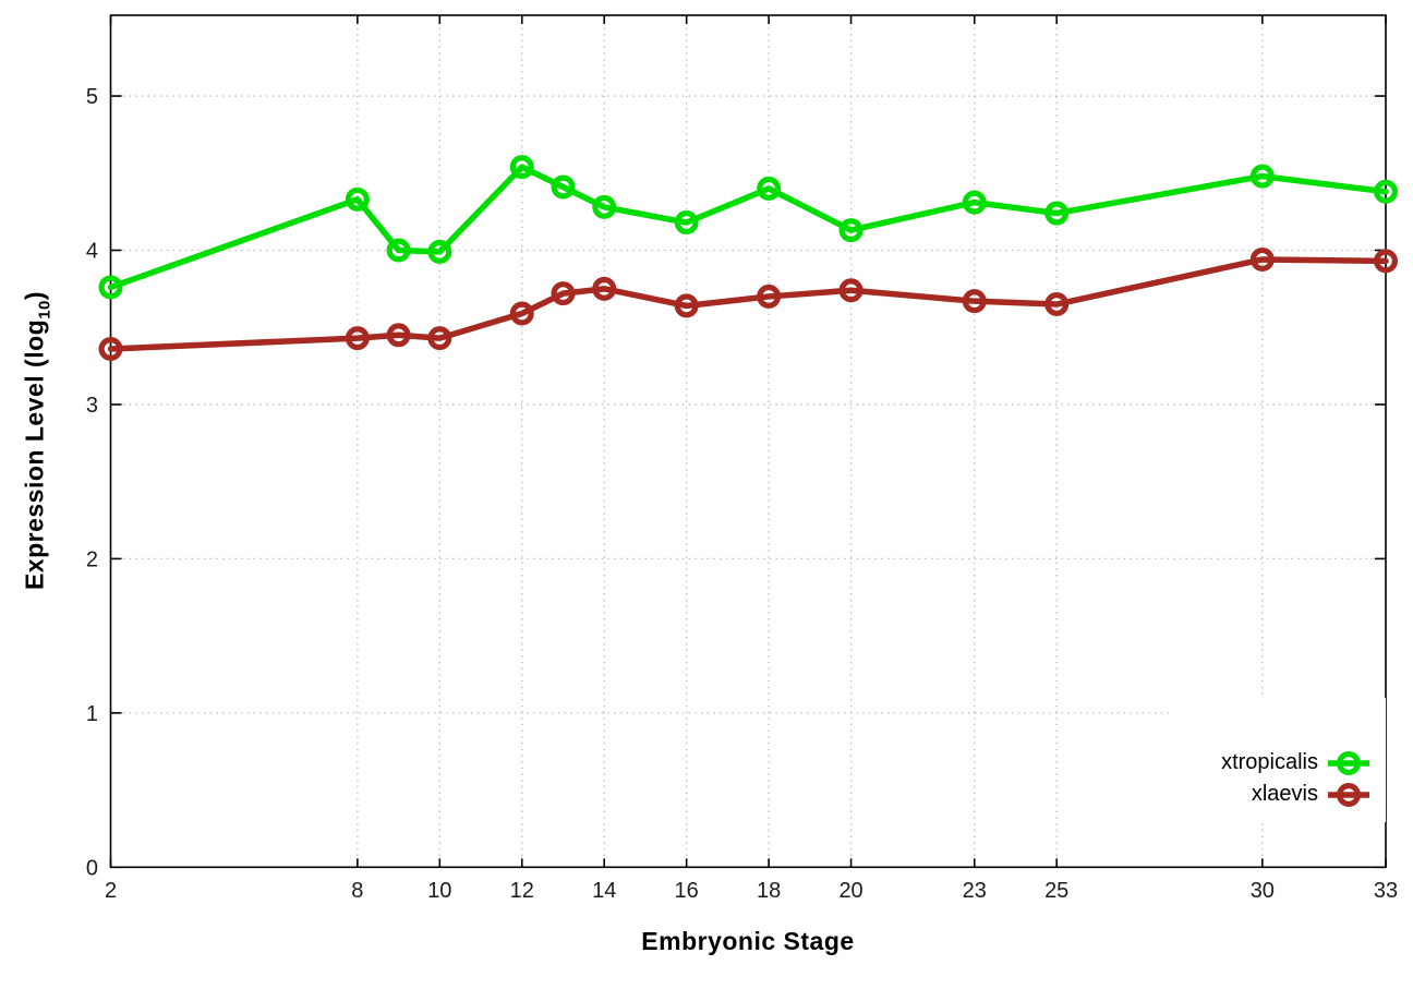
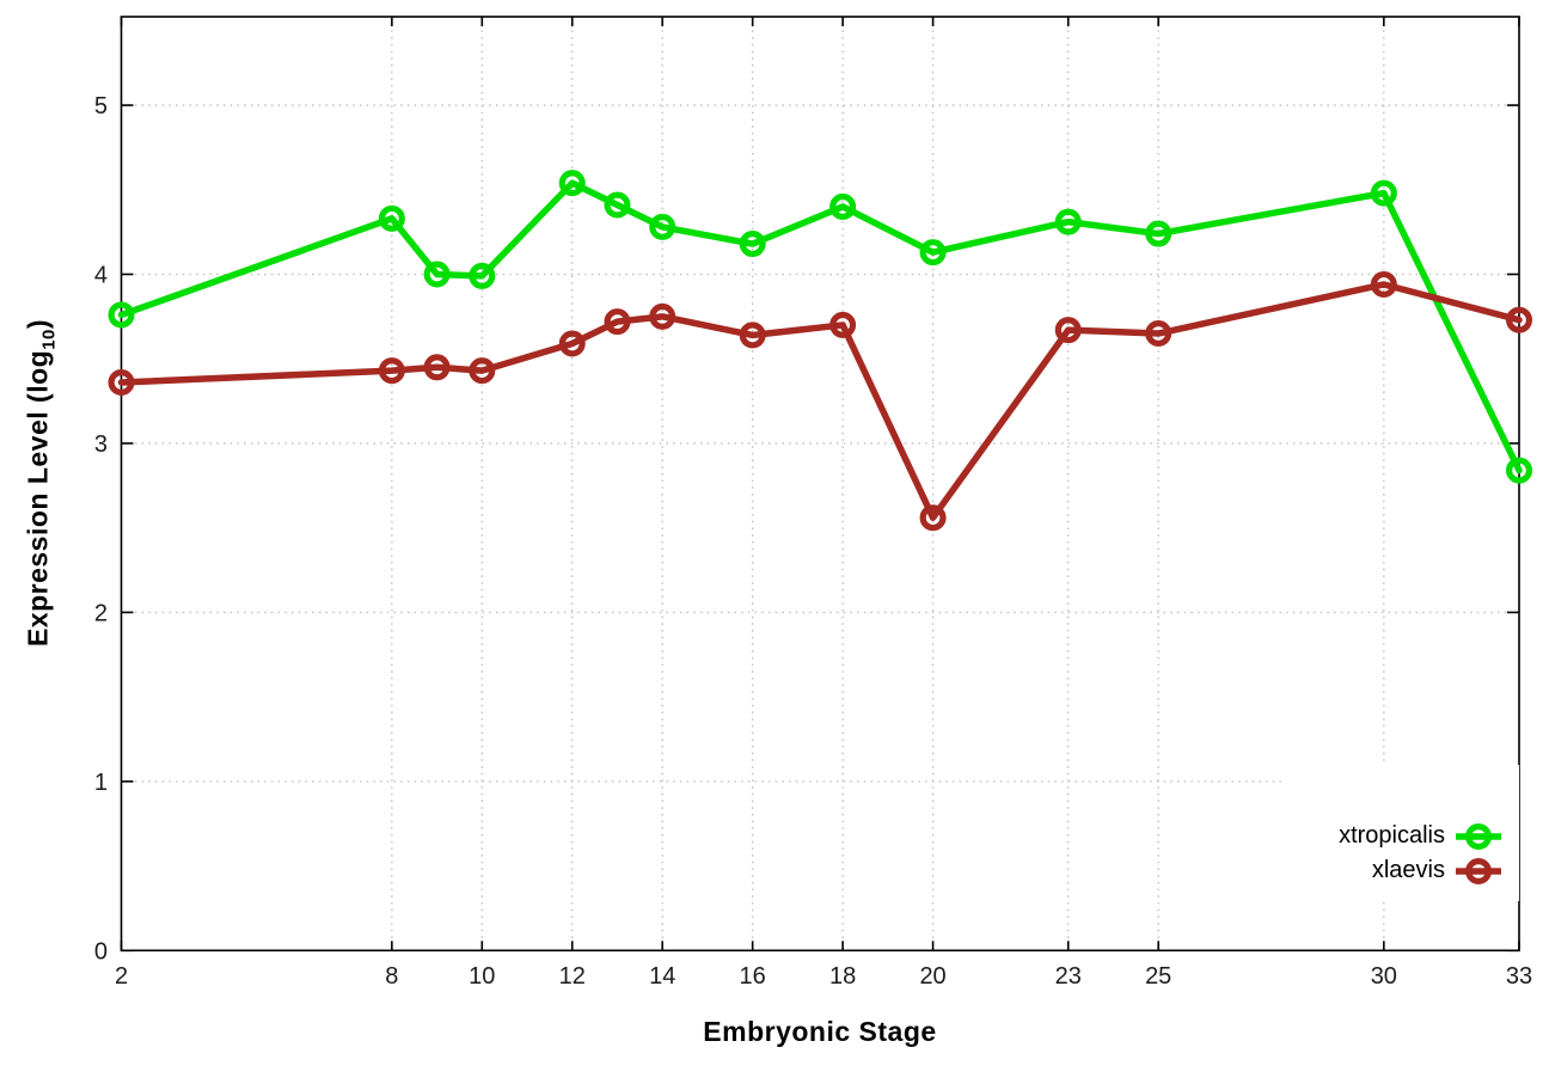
xlaevis/20: 3.74 -> 2.56
xtropicalis/33: 4.38 -> 2.84
xlaevis/33: 3.93 -> 3.73
